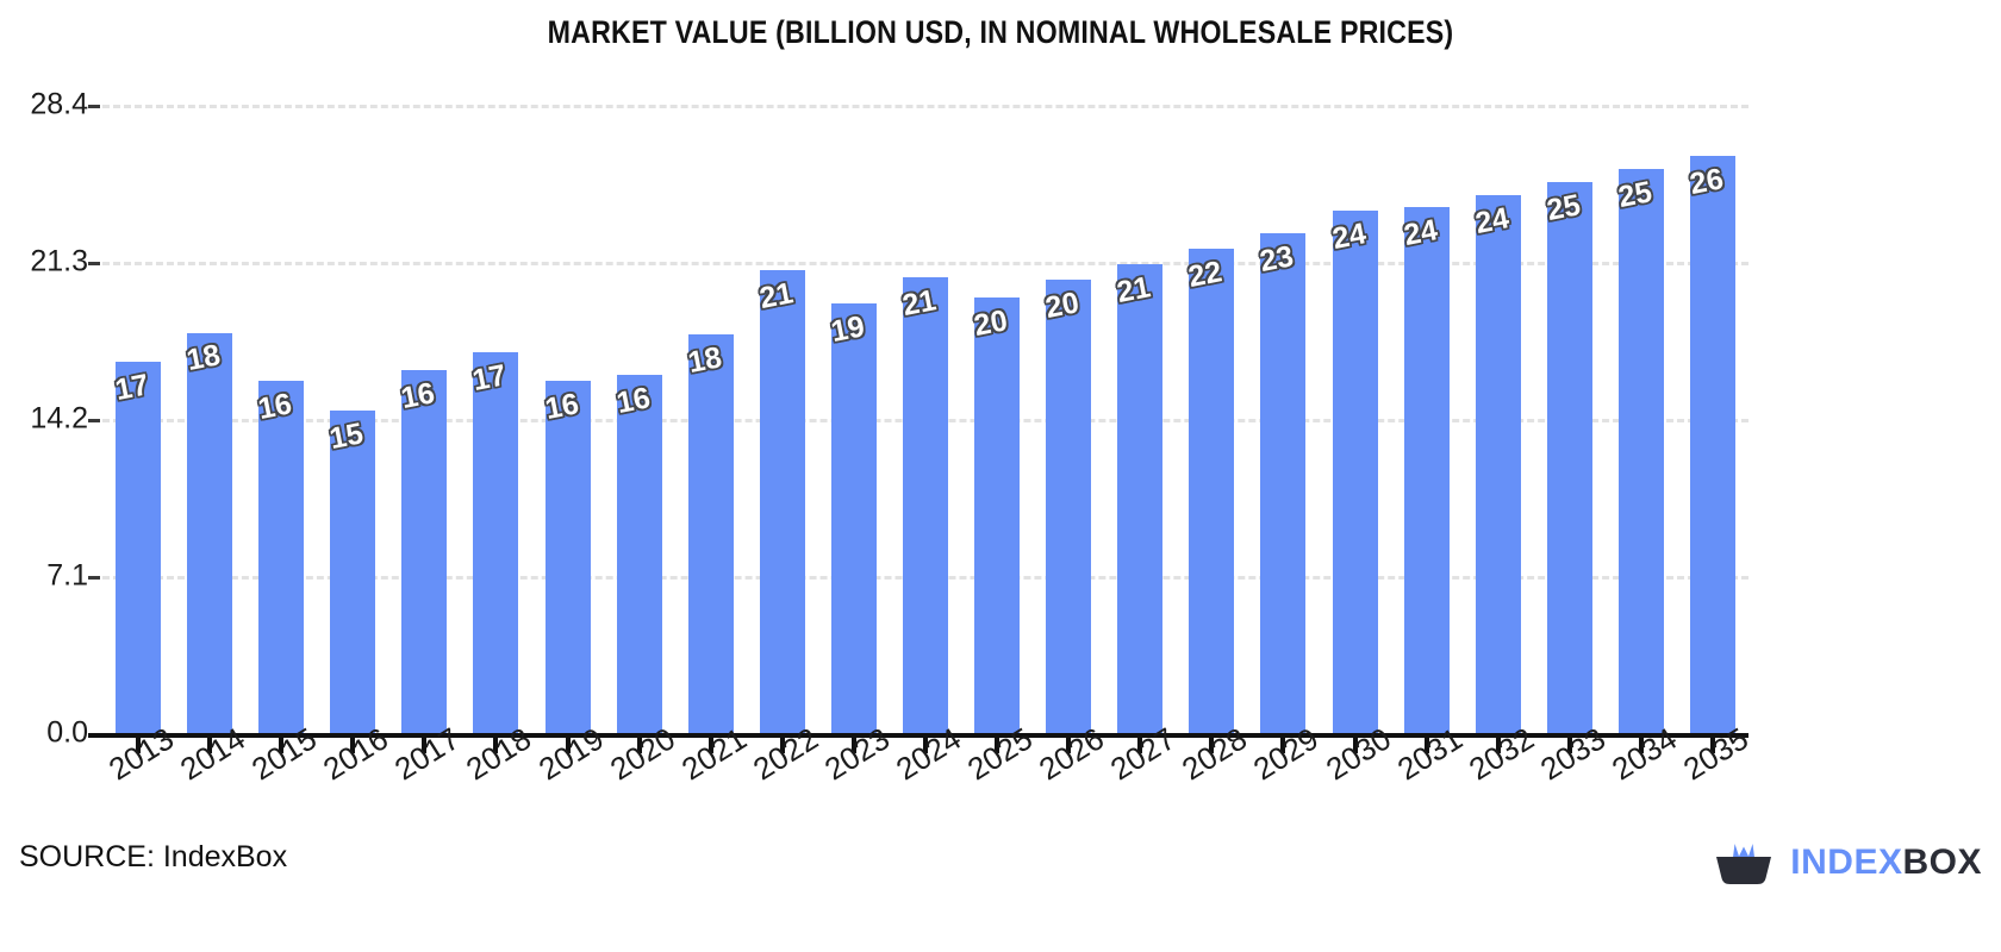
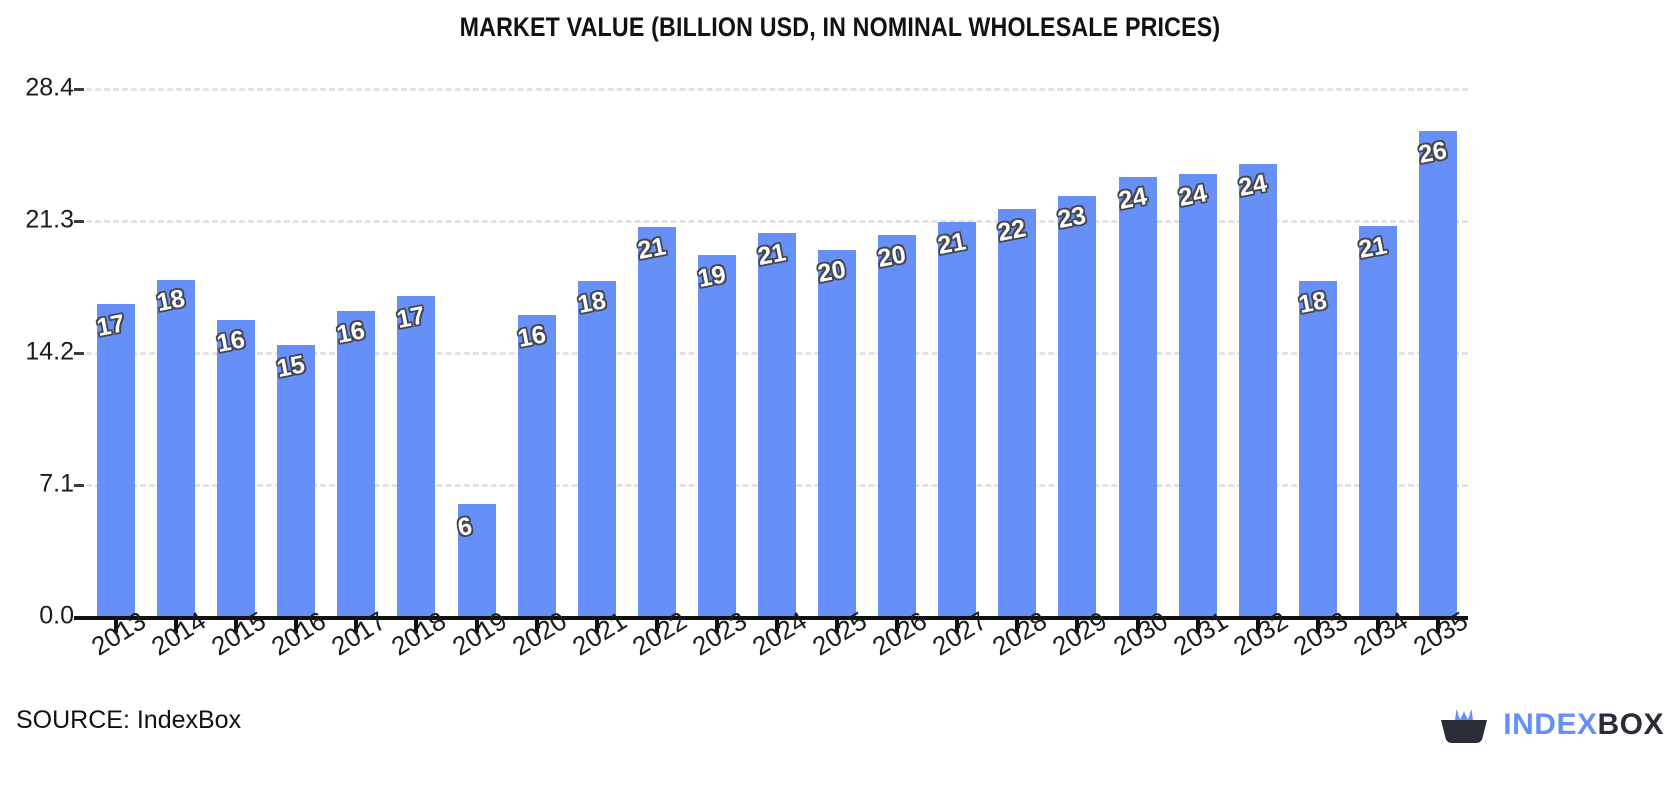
2019: 16 -> 6
2033: 25 -> 18
2034: 25 -> 21
